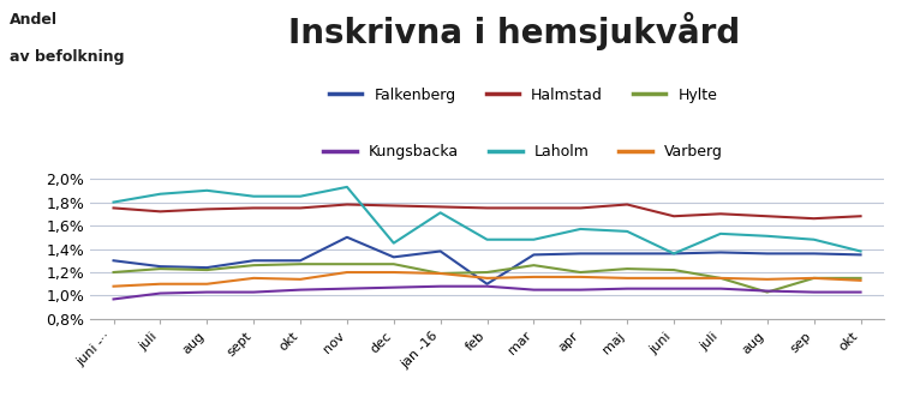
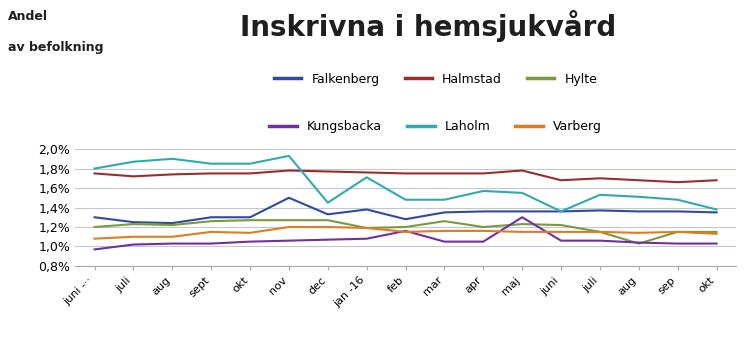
Falkenberg/feb: 1,10% -> 1,28%
Kungsbacka/feb: 1,08% -> 1,16%
Kungsbacka/maj: 1,06% -> 1,30%
